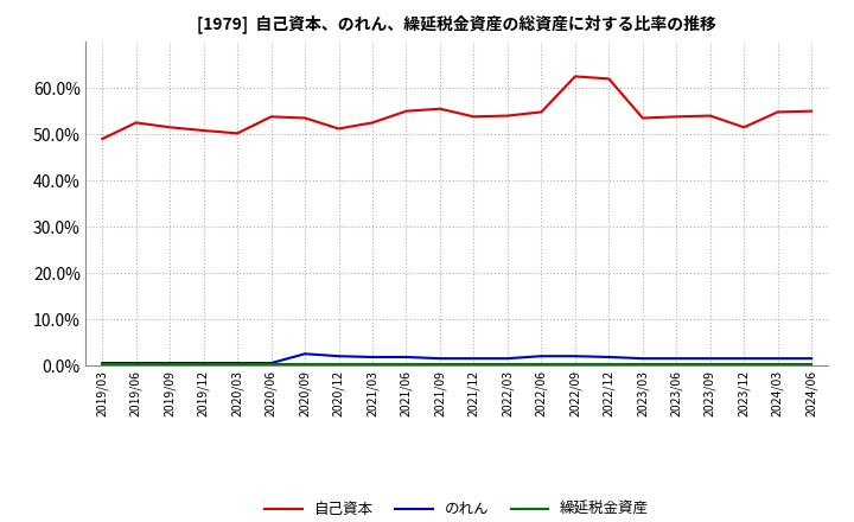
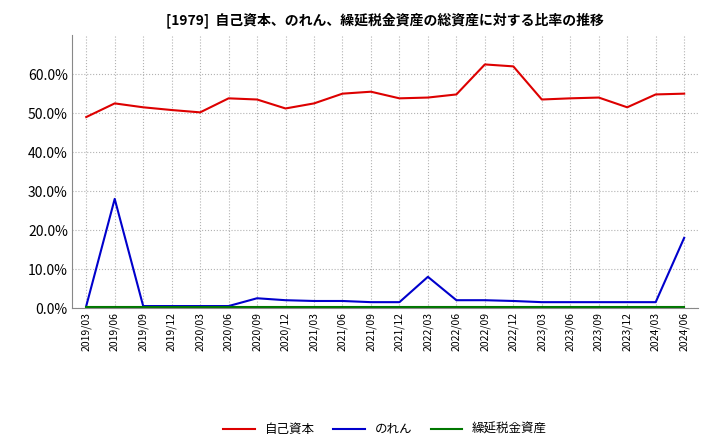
のれん/2019/06: 0.5% -> 28.0%
のれん/2022/03: 1.5% -> 8.0%
のれん/2024/06: 1.5% -> 18.0%
